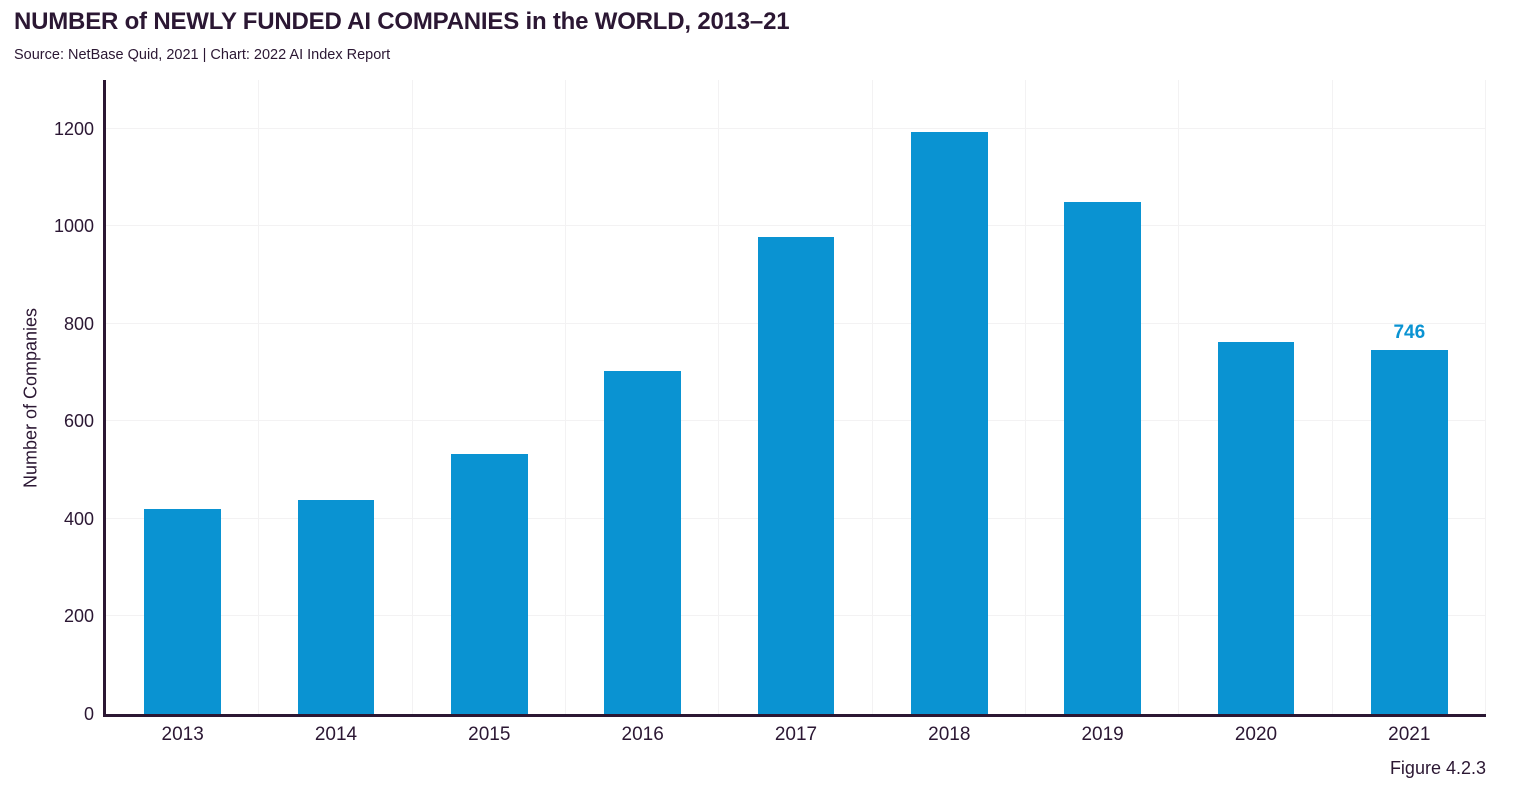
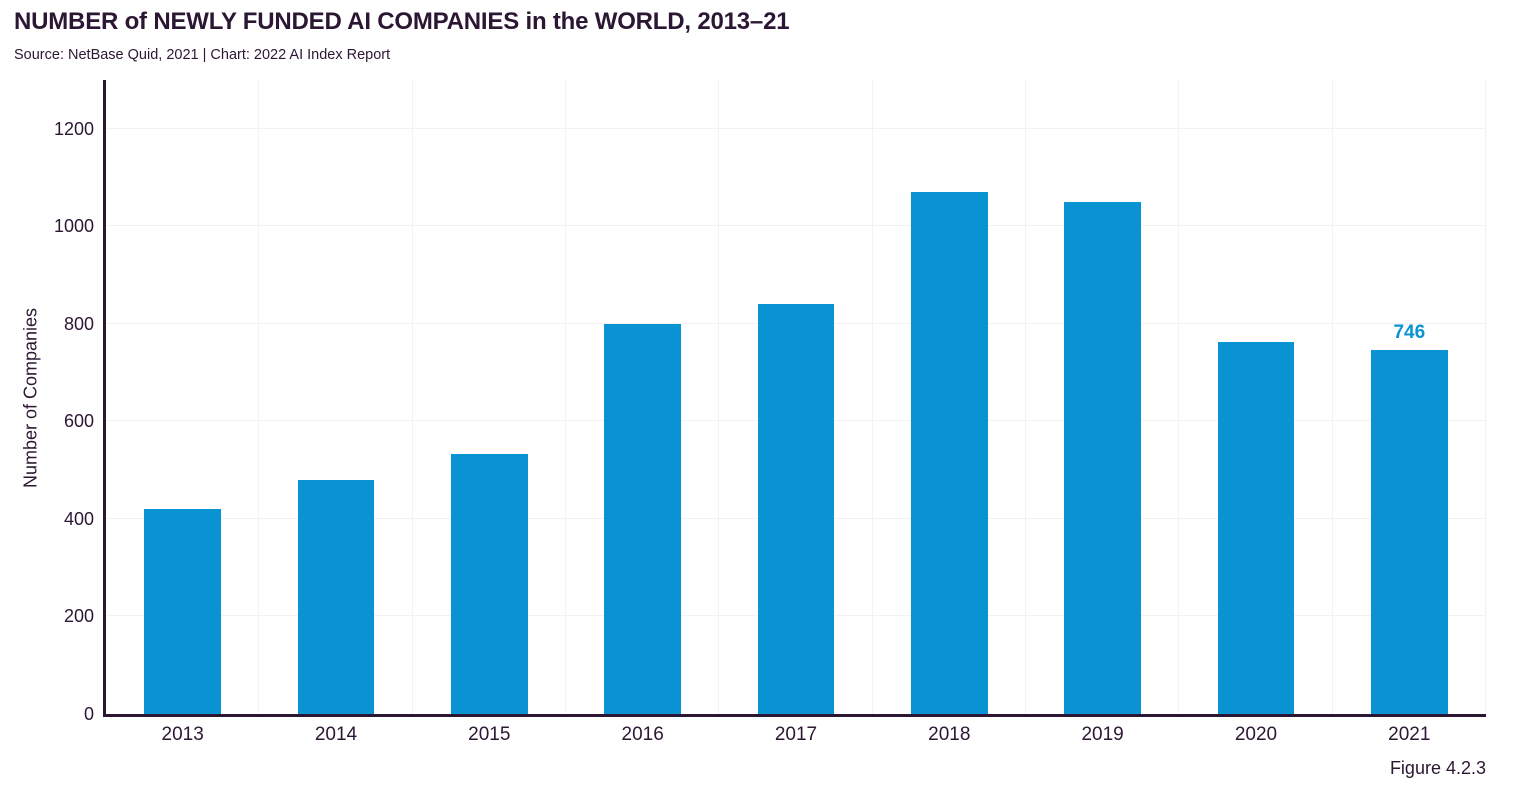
2014: 440 -> 480
2016: 700 -> 800
2017: 980 -> 840
2018: 1190 -> 1070
